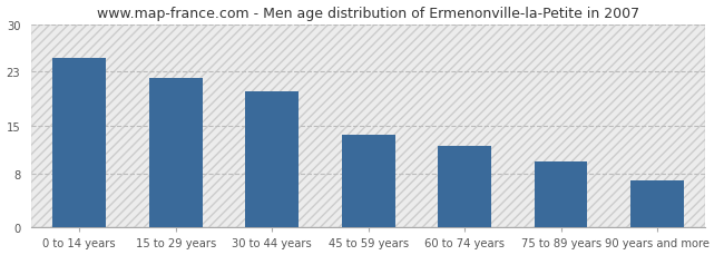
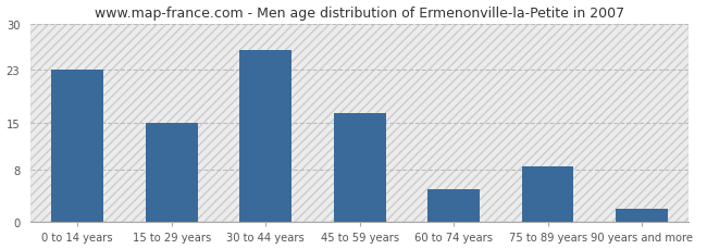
0 to 14 years: 25.0 -> 23.0
15 to 29 years: 22.0 -> 15.0
30 to 44 years: 20.0 -> 26.0
45 to 59 years: 13.6 -> 16.5
60 to 74 years: 12.0 -> 5.0
75 to 89 years: 9.8 -> 8.5
90 years and more: 7.0 -> 2.0
